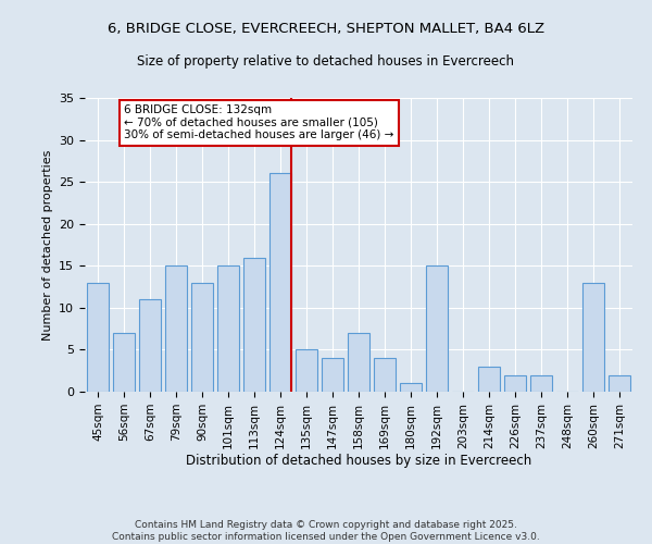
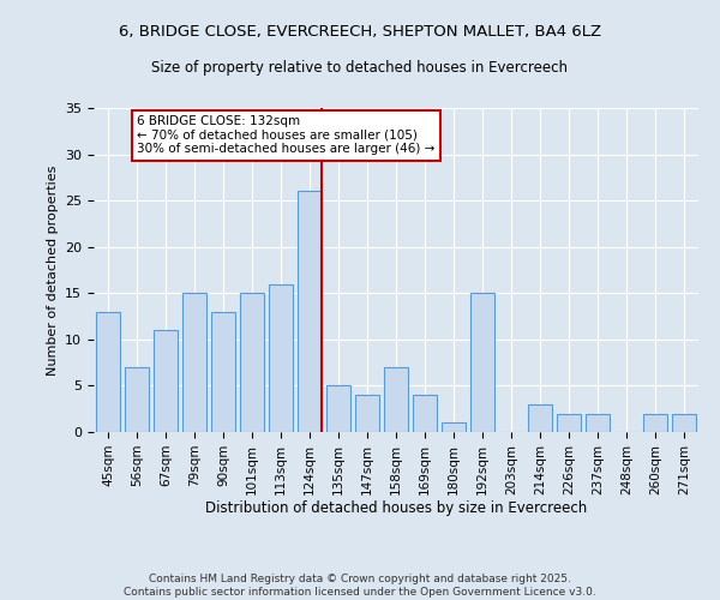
260sqm: 13 -> 2
